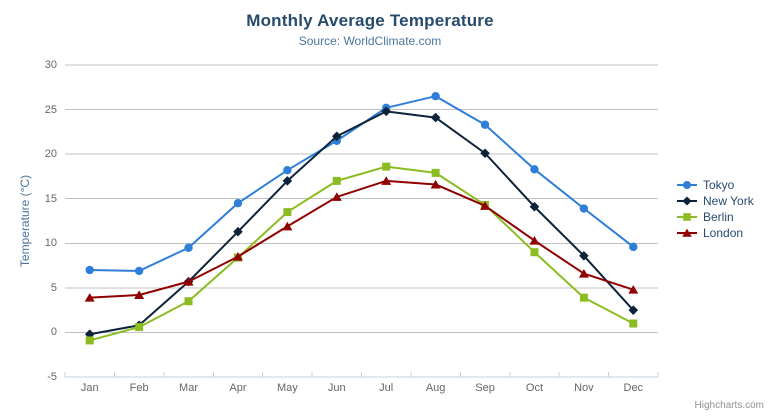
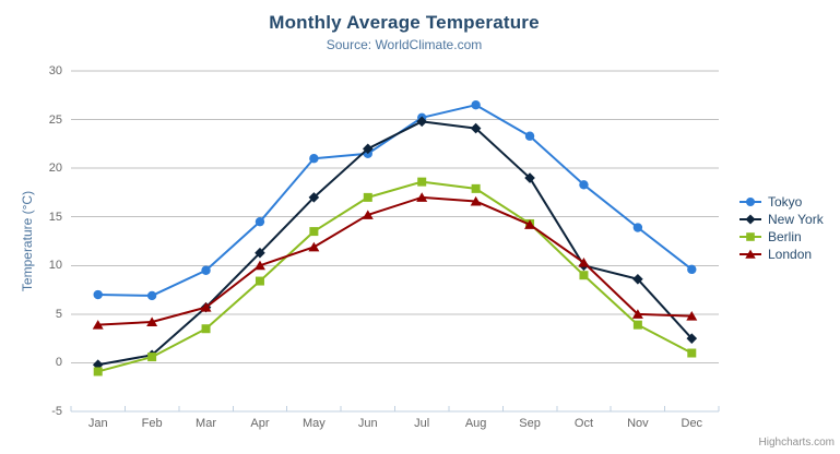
London/Apr: 8 -> 10
Tokyo/May: 18 -> 21
New York/Sep: 20 -> 19
New York/Oct: 14 -> 10
London/Nov: 7 -> 5
